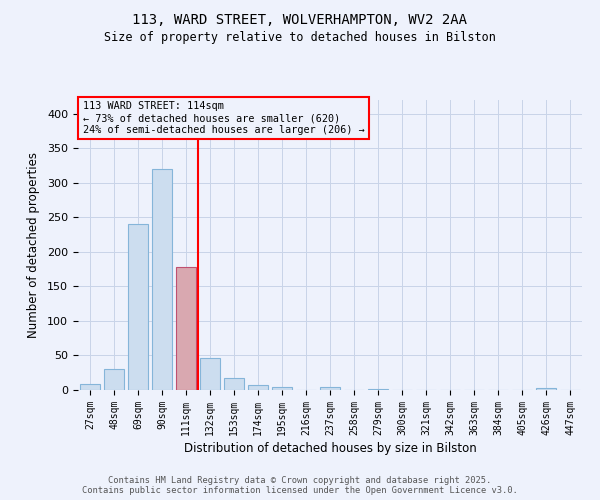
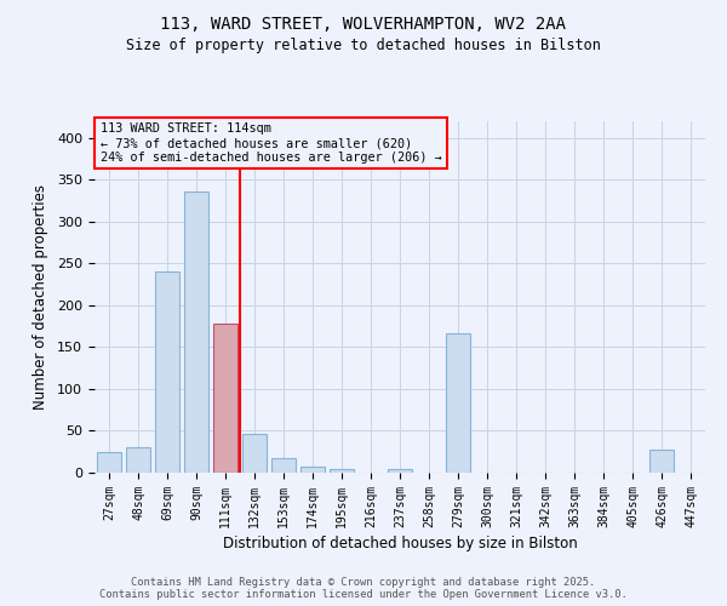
27sqm: 8 -> 24
90sqm: 320 -> 336
279sqm: 2 -> 166
426sqm: 3 -> 28
